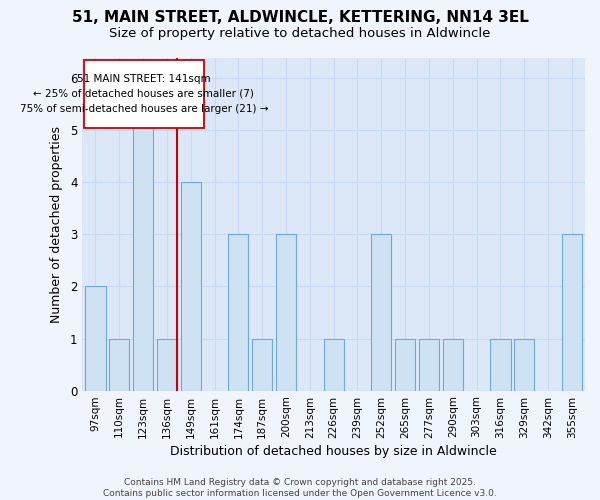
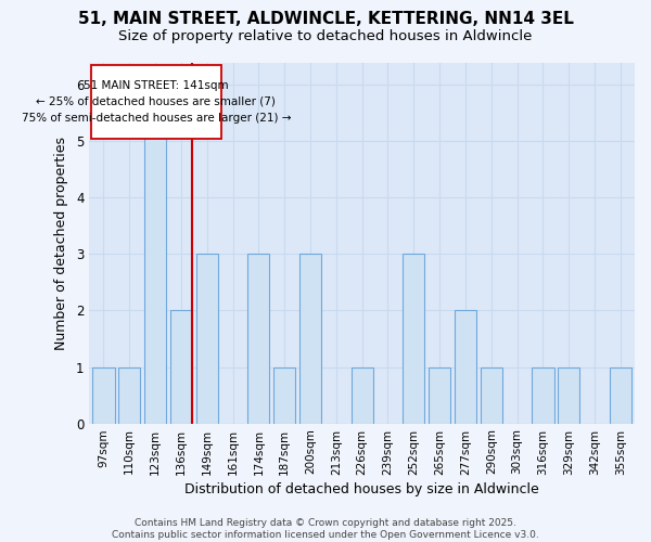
97sqm: 2 -> 1
136sqm: 1 -> 2
149sqm: 4 -> 3
277sqm: 1 -> 2
355sqm: 3 -> 1
